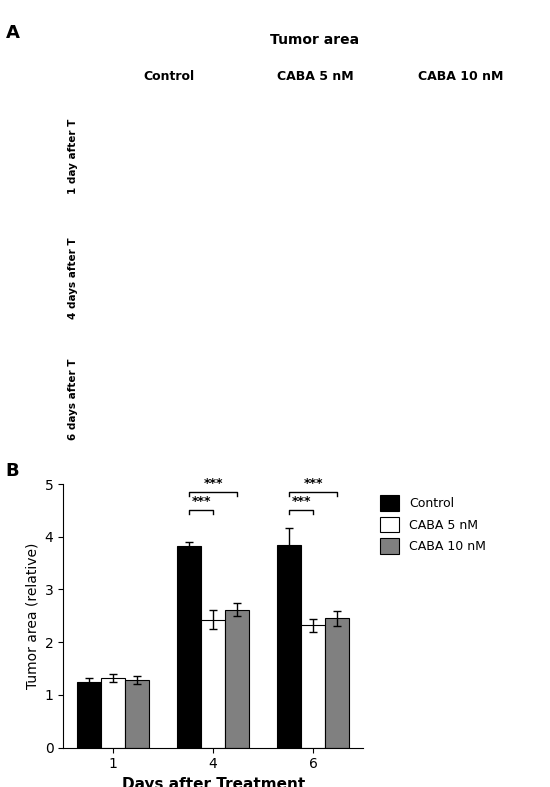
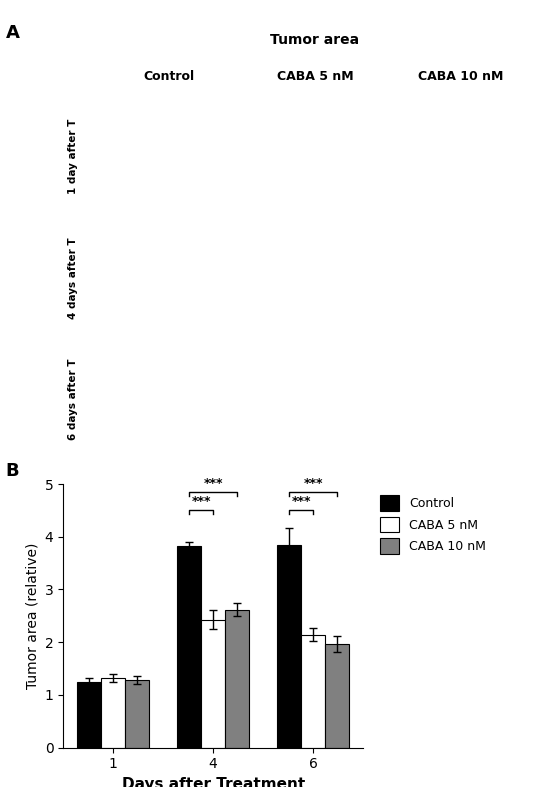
CABA 5 nM/6: 2.32 -> 2.14
CABA 10 nM/6: 2.45 -> 1.96
